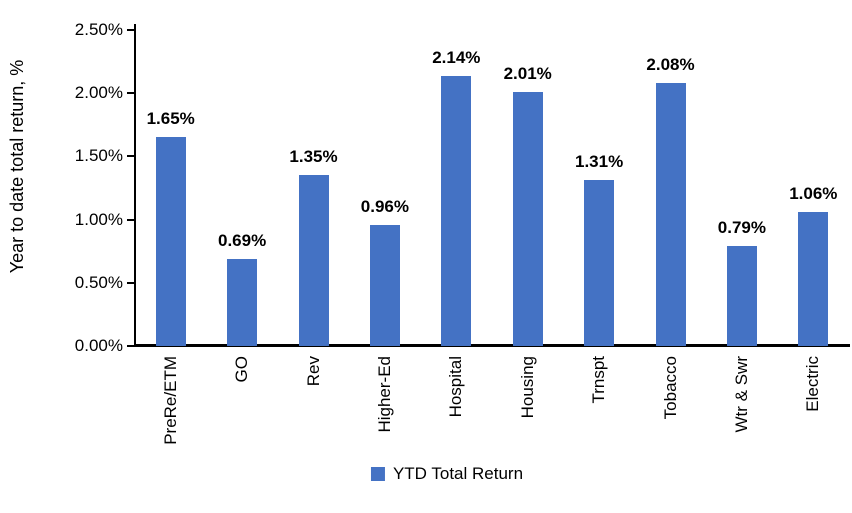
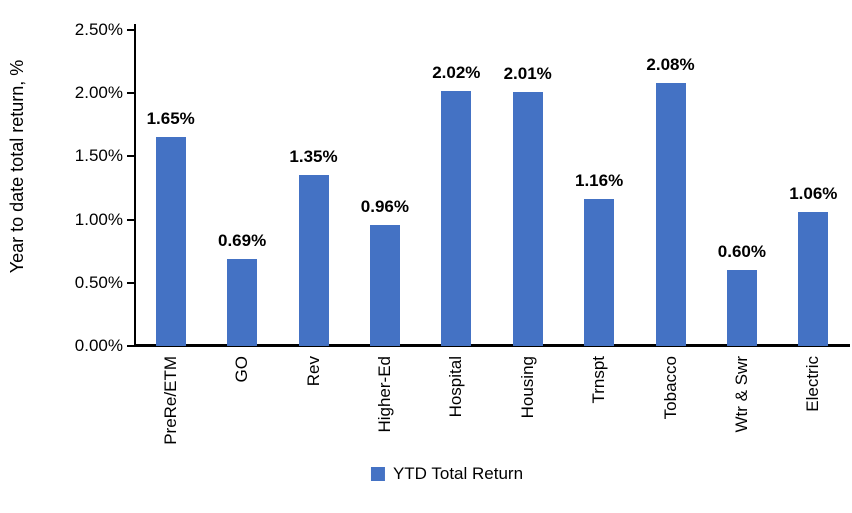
Hospital: 2.14% -> 2.02%
Trnspt: 1.31% -> 1.16%
Wtr & Swr: 0.79% -> 0.60%
